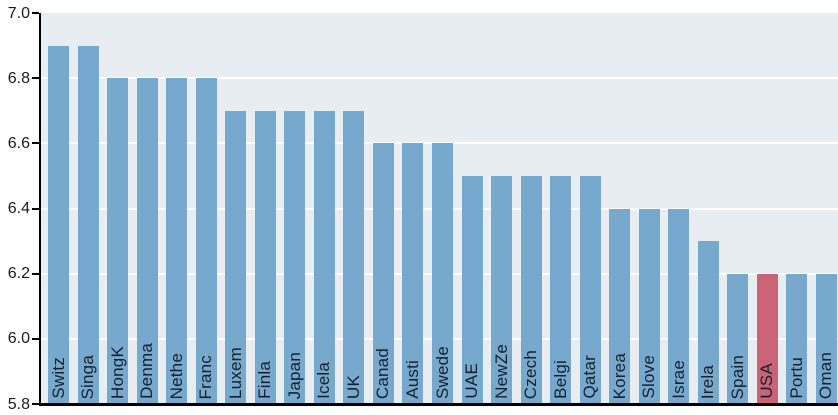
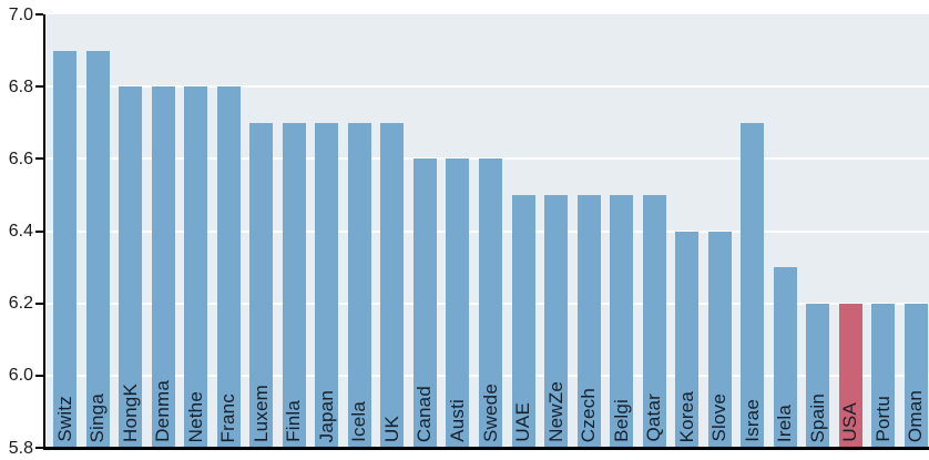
Israe: 6.4 -> 6.7
